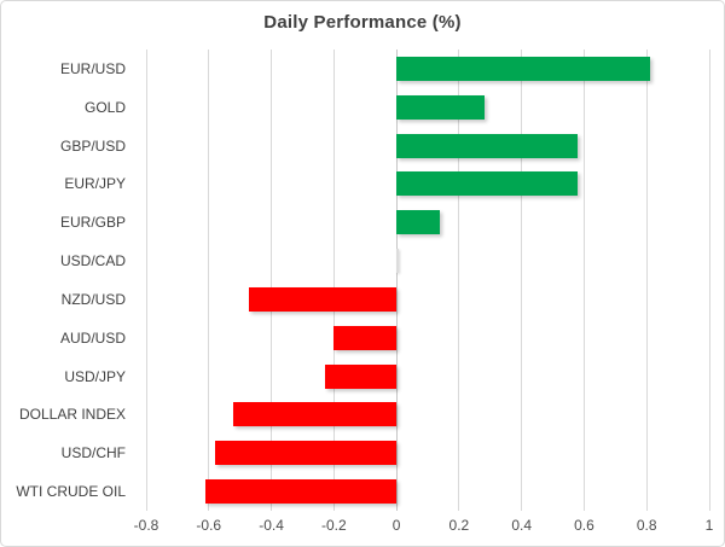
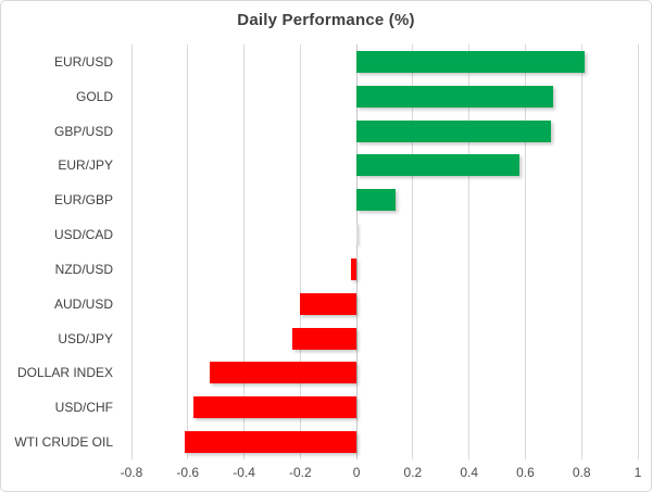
GOLD: 0.28 -> 0.70
GBP/USD: 0.58 -> 0.69
NZD/USD: -0.47 -> -0.02
